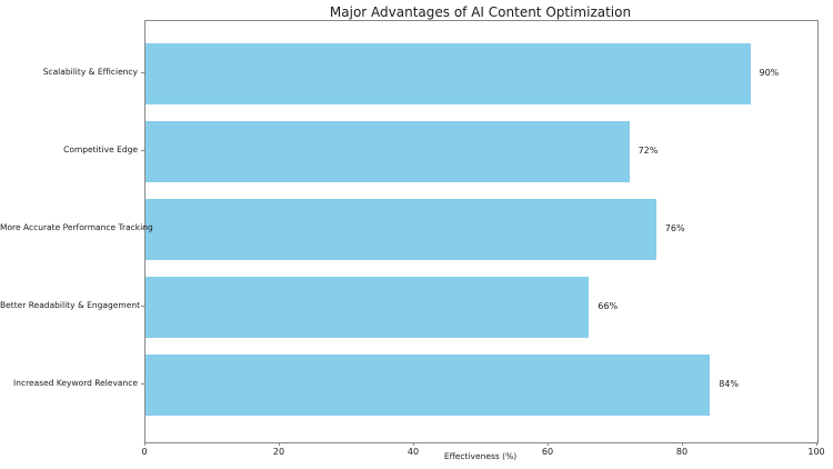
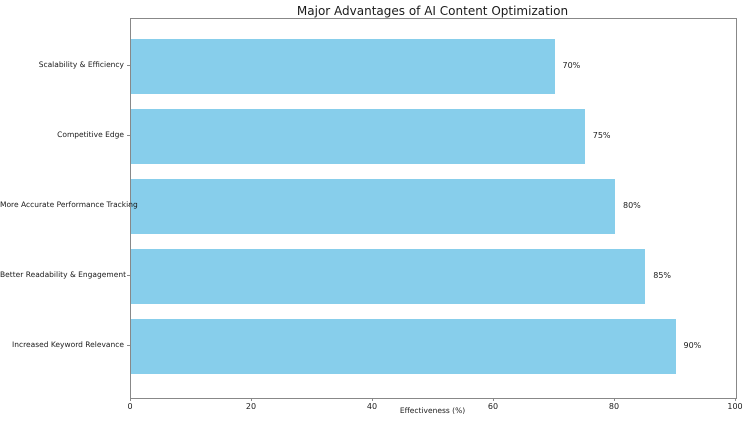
Scalability & Efficiency: 90% -> 70%
Competitive Edge: 72% -> 75%
More Accurate Performance Tracking: 76% -> 80%
Better Readability & Engagement: 66% -> 85%
Increased Keyword Relevance: 84% -> 90%
